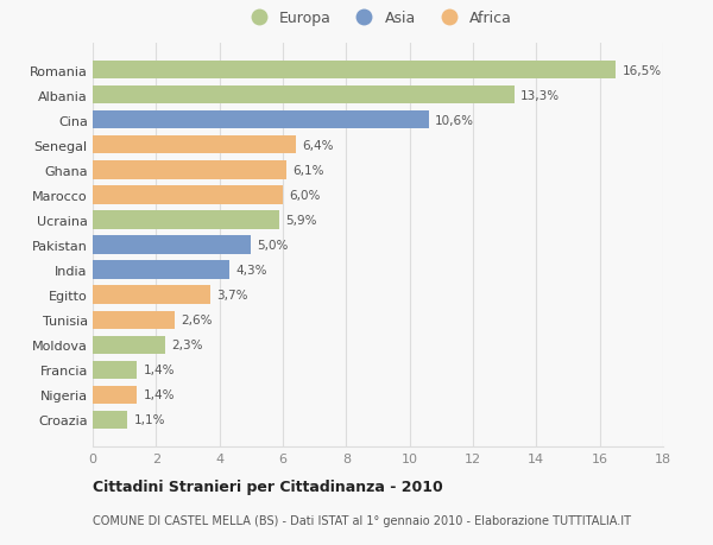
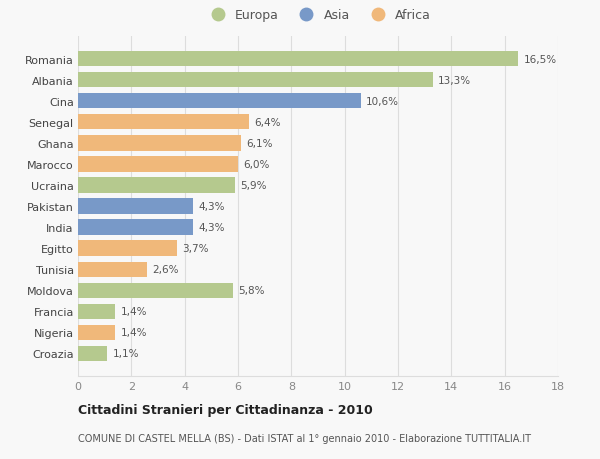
Pakistan: 5,0% -> 4,3%
Moldova: 2,3% -> 5,8%
